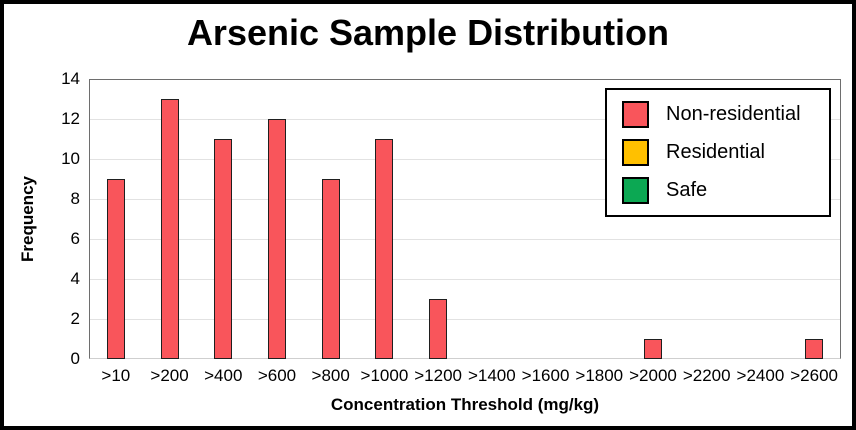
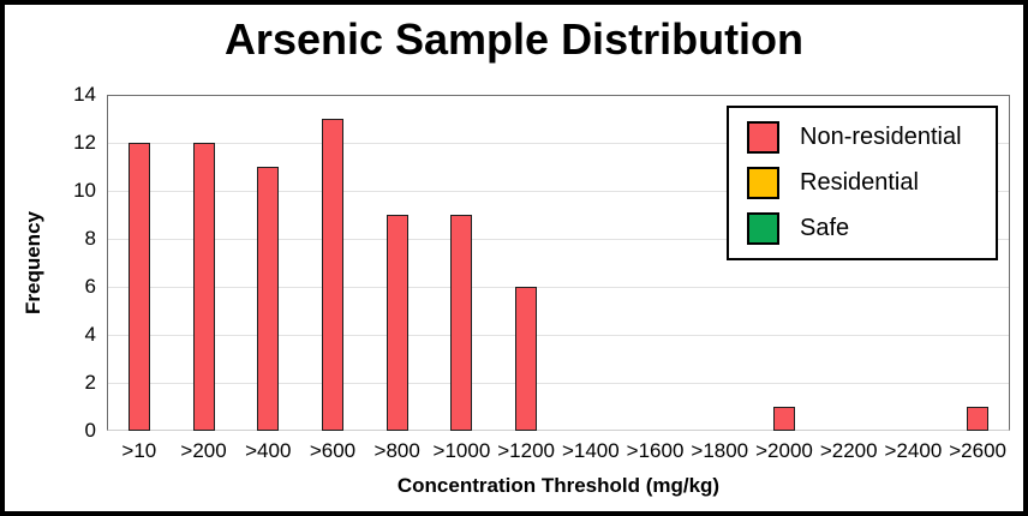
>10: 9 -> 12
>200: 13 -> 12
>600: 12 -> 13
>1000: 11 -> 9
>1200: 3 -> 6
